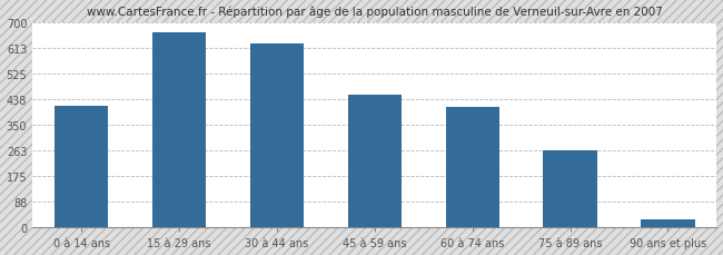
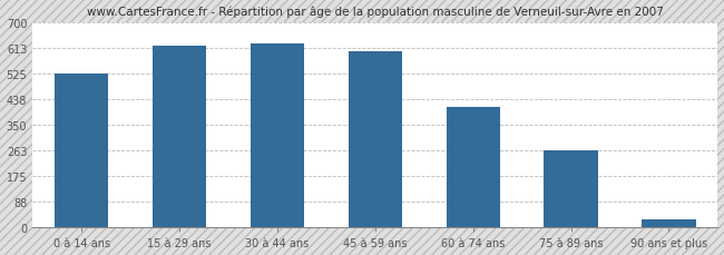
0 à 14 ans: 415 -> 525
15 à 29 ans: 665 -> 620
45 à 59 ans: 455 -> 600
